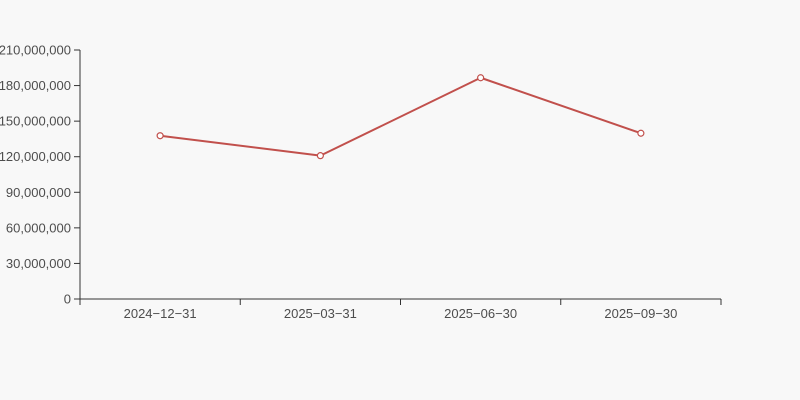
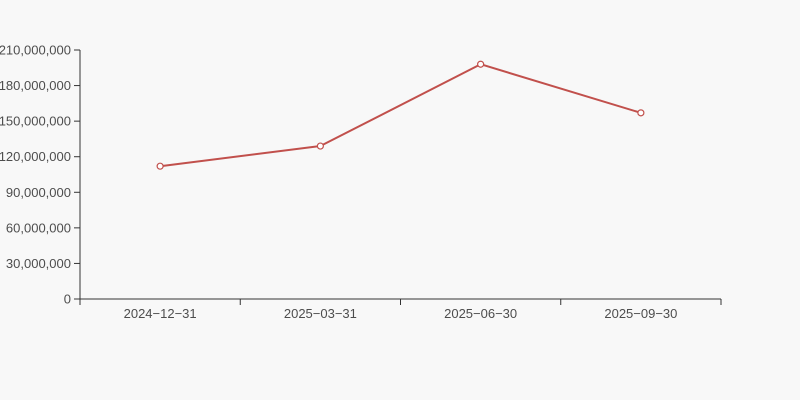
2024−12−31: 138000000 -> 112000000
2025−03−31: 121000000 -> 129000000
2025−06−30: 187000000 -> 198000000
2025−09−30: 140000000 -> 157000000
